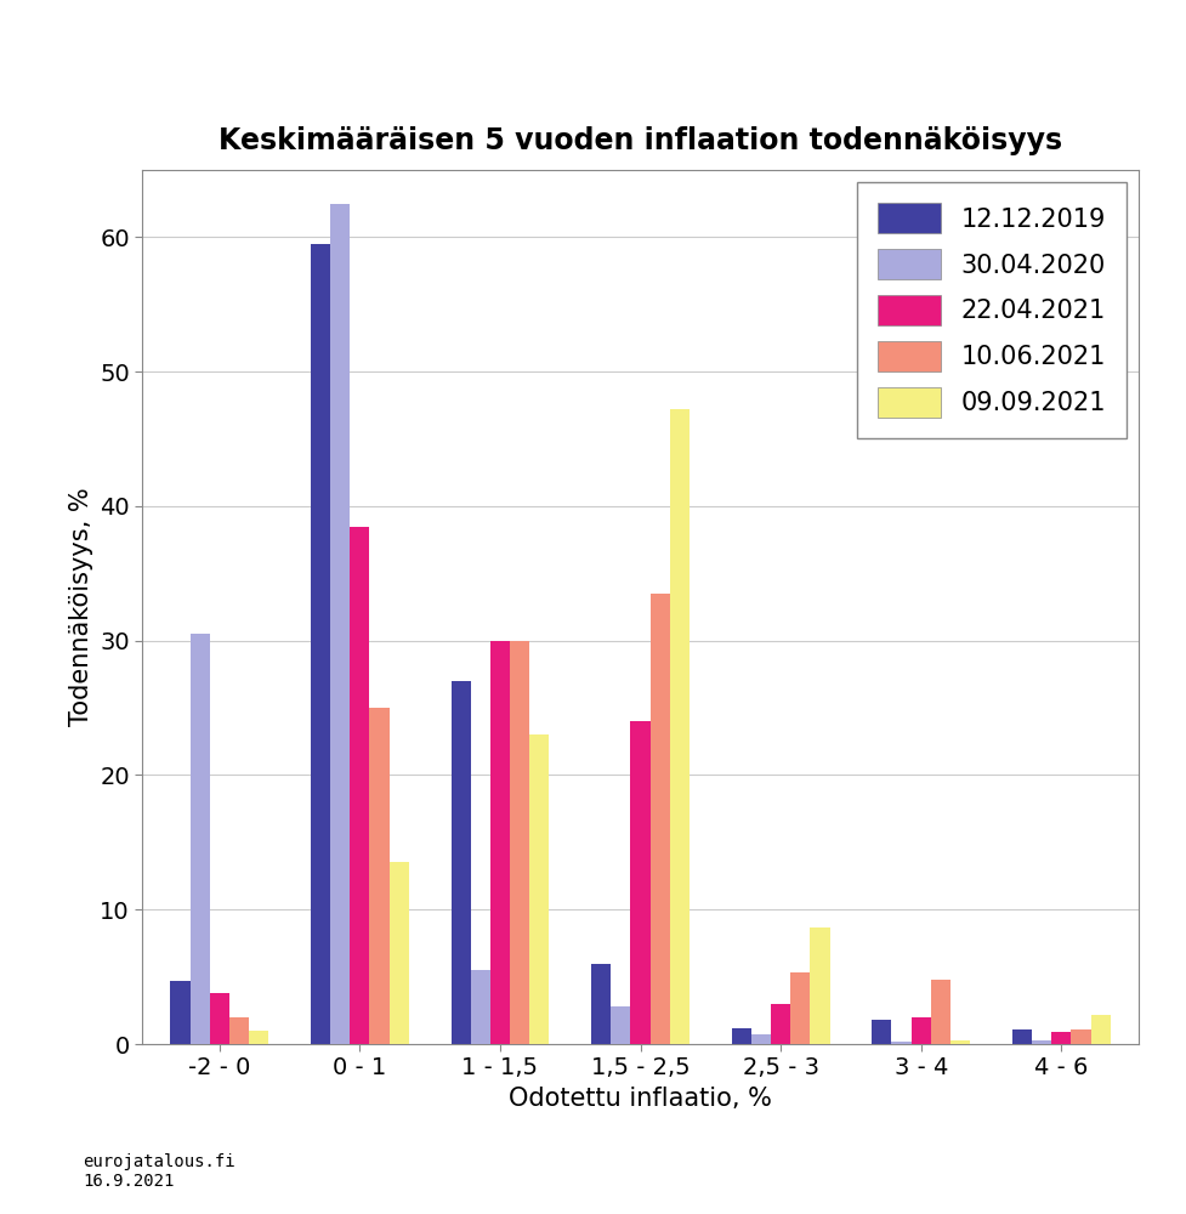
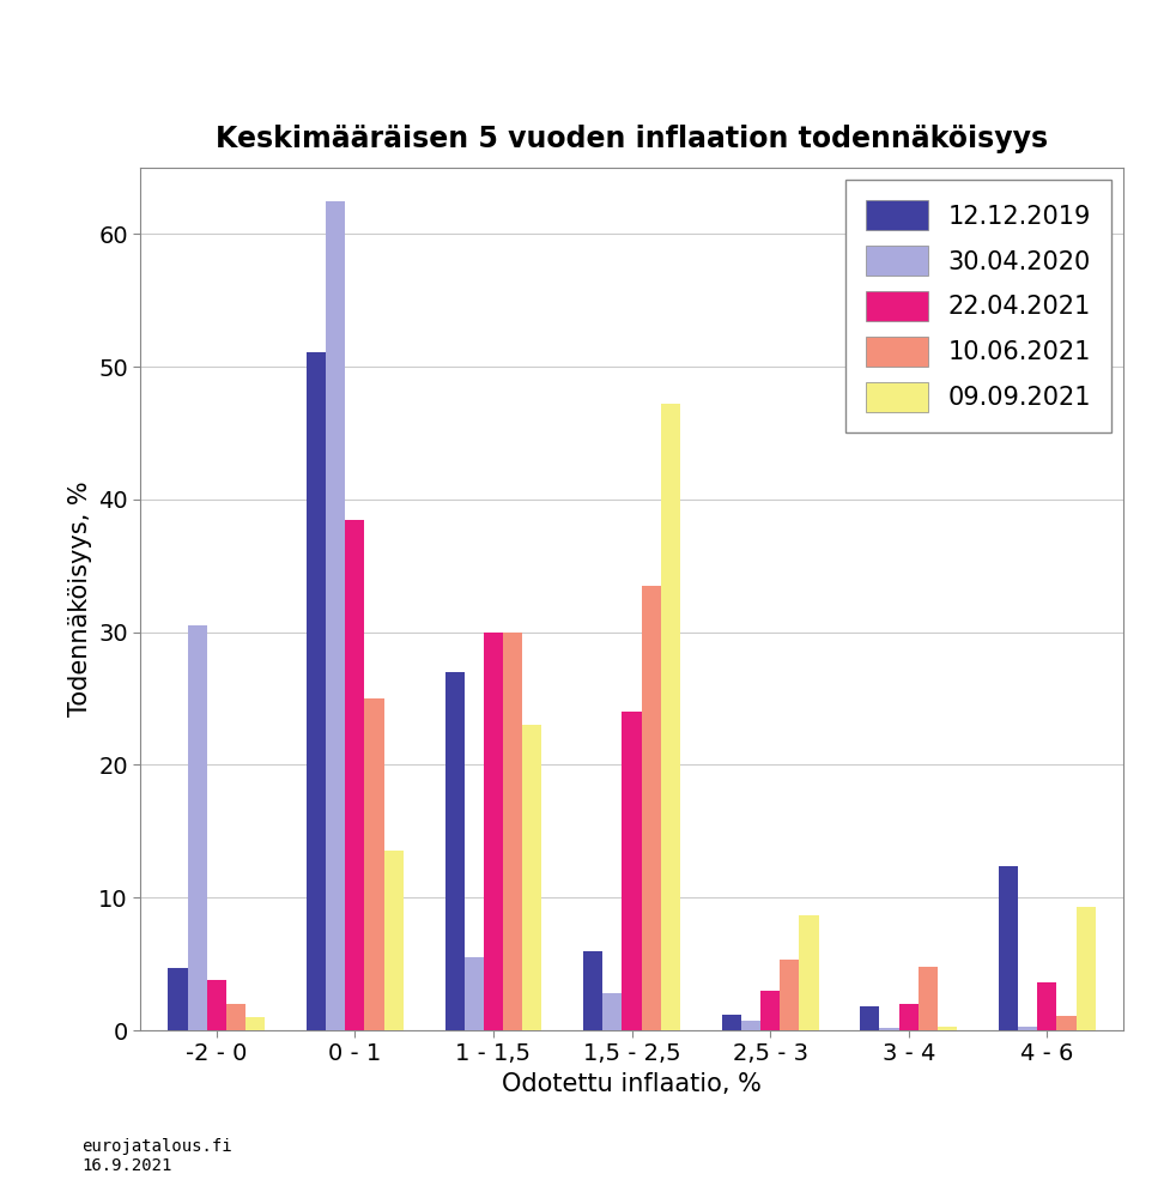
12.12.2019/0 - 1: 59.5 -> 51.1
12.12.2019/4 - 6: 1.1 -> 12.4
22.04.2021/4 - 6: 0.9 -> 3.6
09.09.2021/4 - 6: 2.2 -> 9.3
